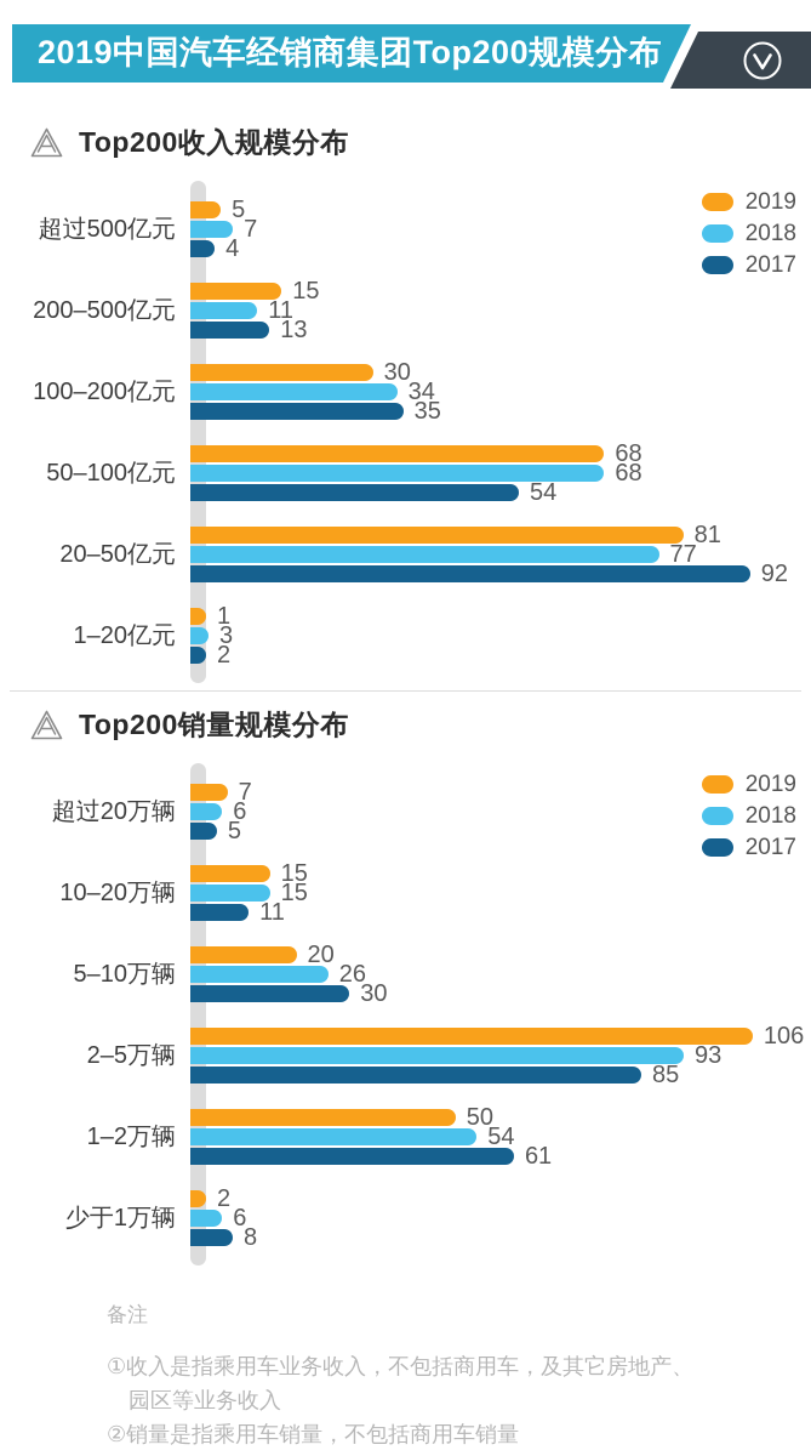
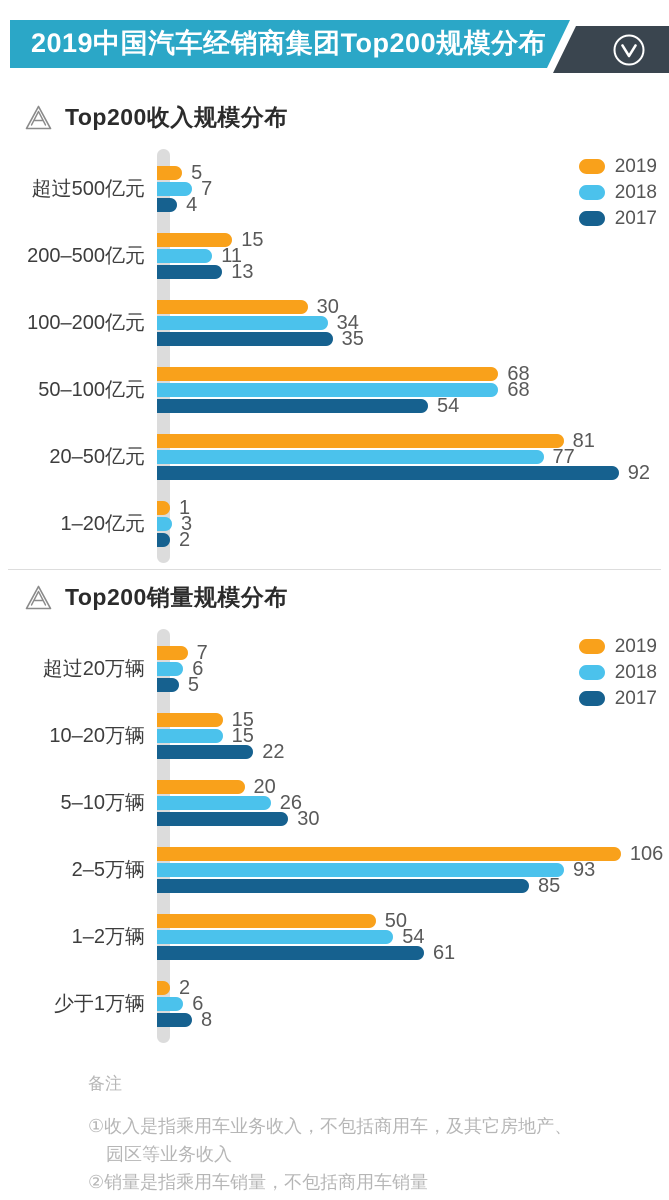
Top200销量规模分布/2017/10–20万辆: 11 -> 22
